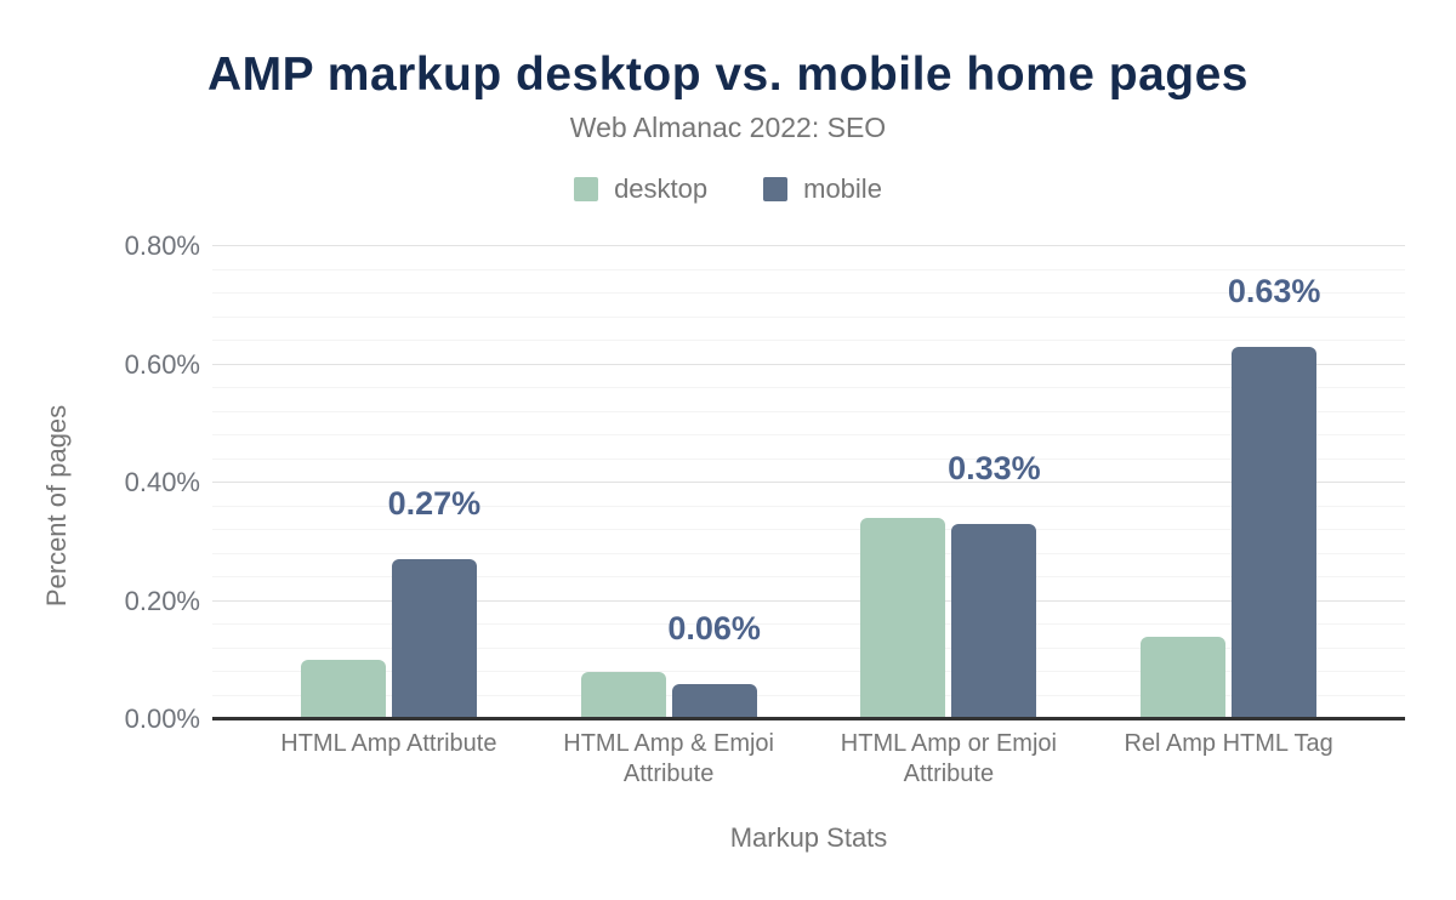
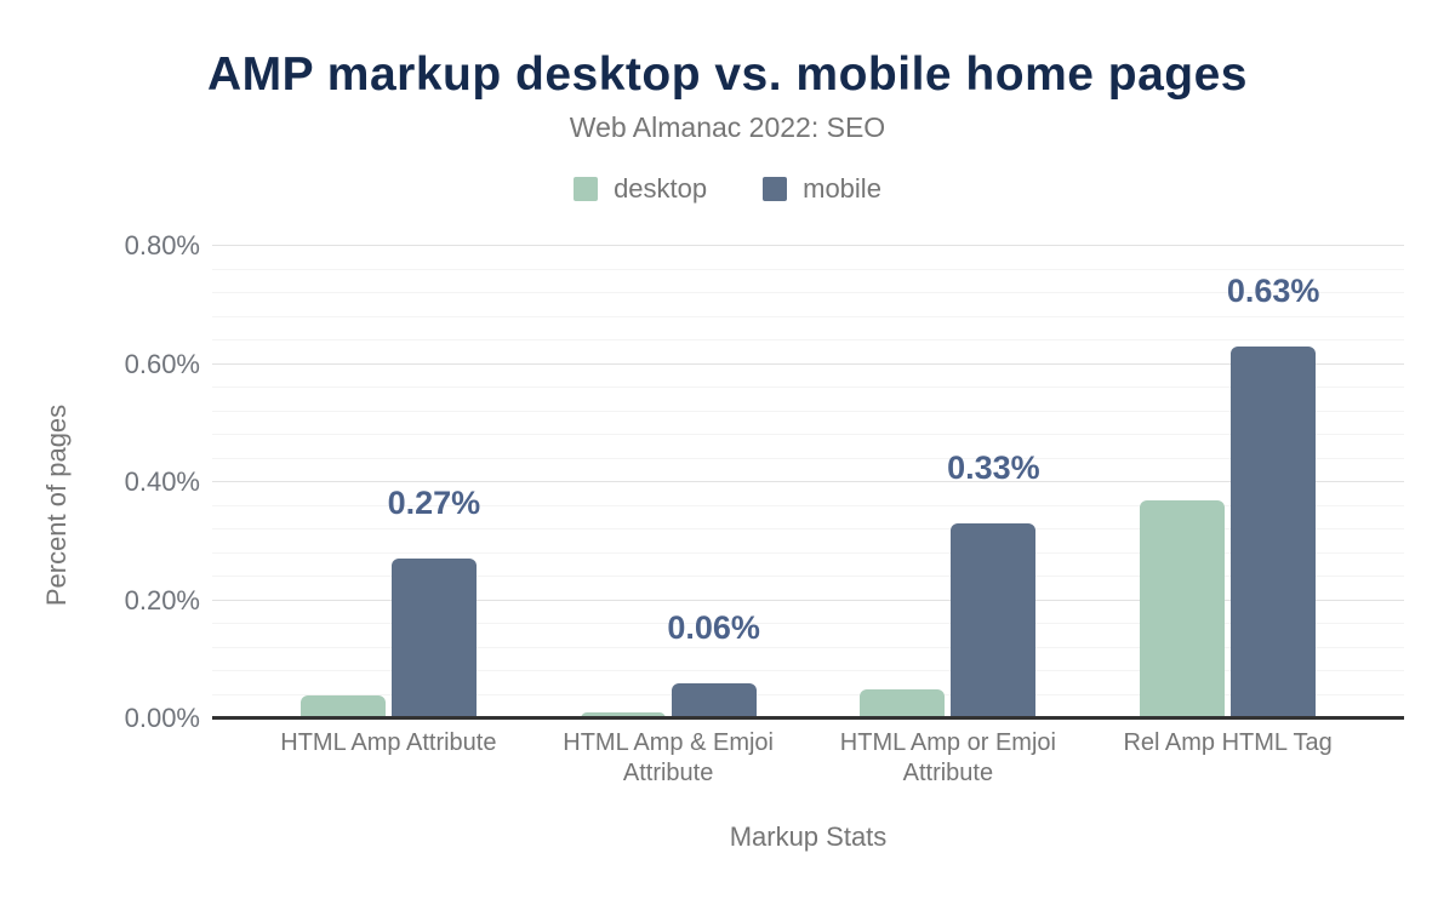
desktop/HTML Amp Attribute: 0.10% -> 0.04%
desktop/HTML Amp & Emjoi Attribute: 0.08% -> 0.01%
desktop/HTML Amp or Emjoi Attribute: 0.34% -> 0.05%
desktop/Rel Amp HTML Tag: 0.14% -> 0.37%
